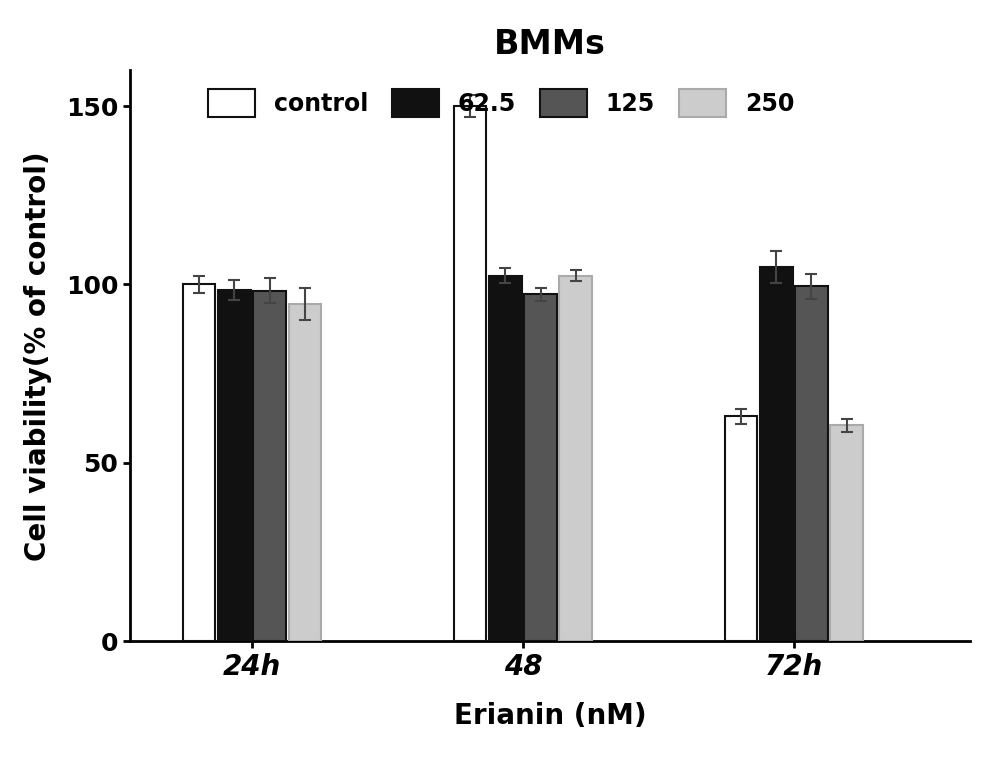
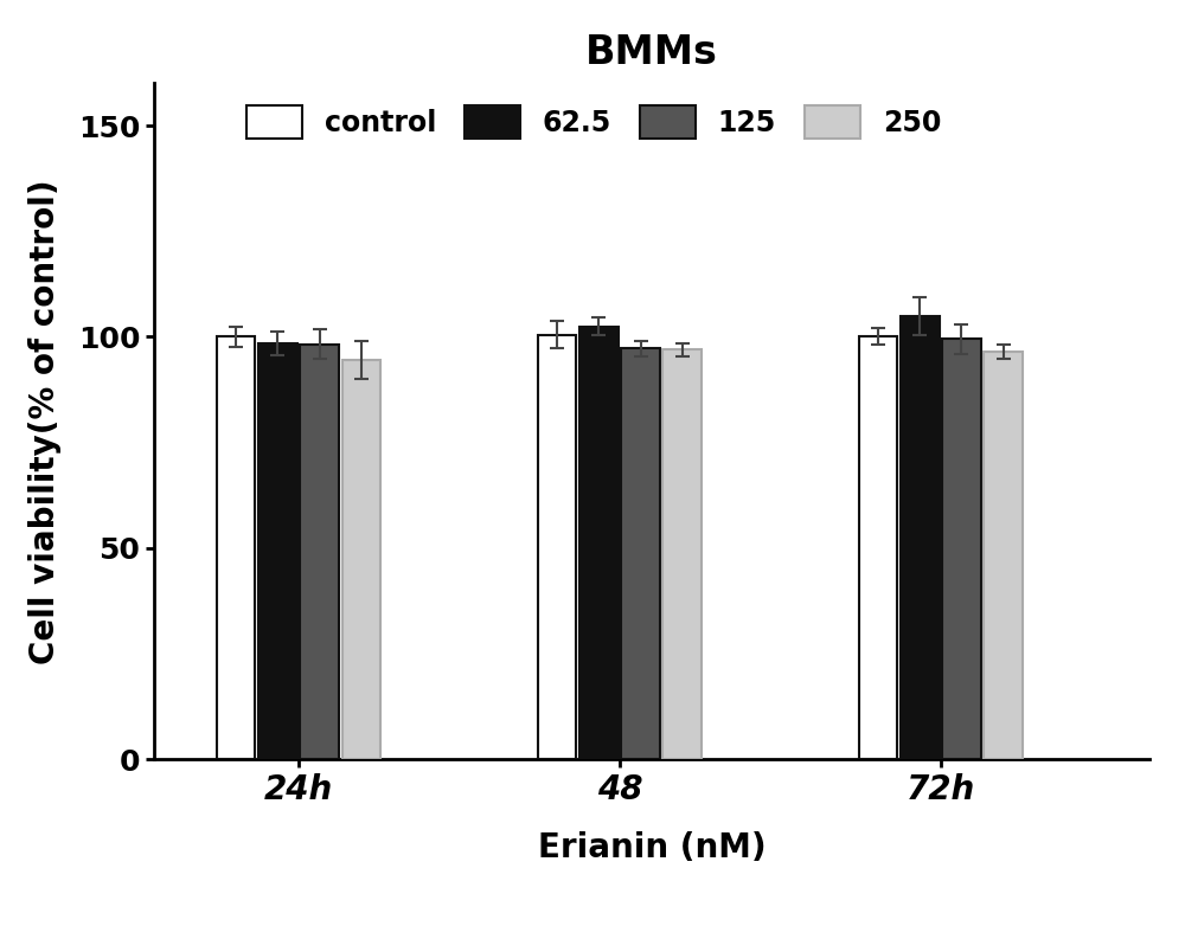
control/48: 150.0 -> 100.5
250/48: 102.5 -> 97.0
control/72h: 63.0 -> 100.2
250/72h: 60.5 -> 96.5
